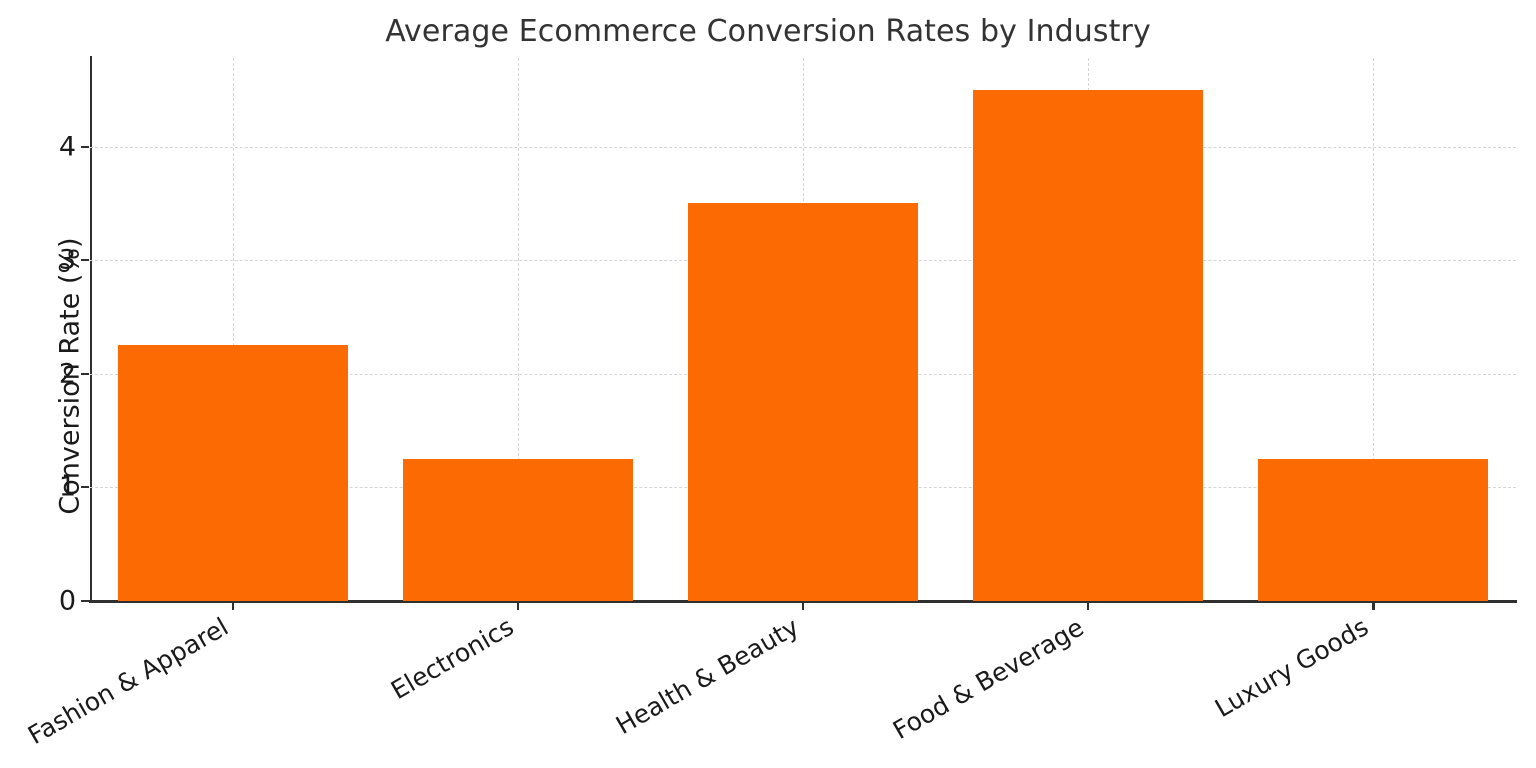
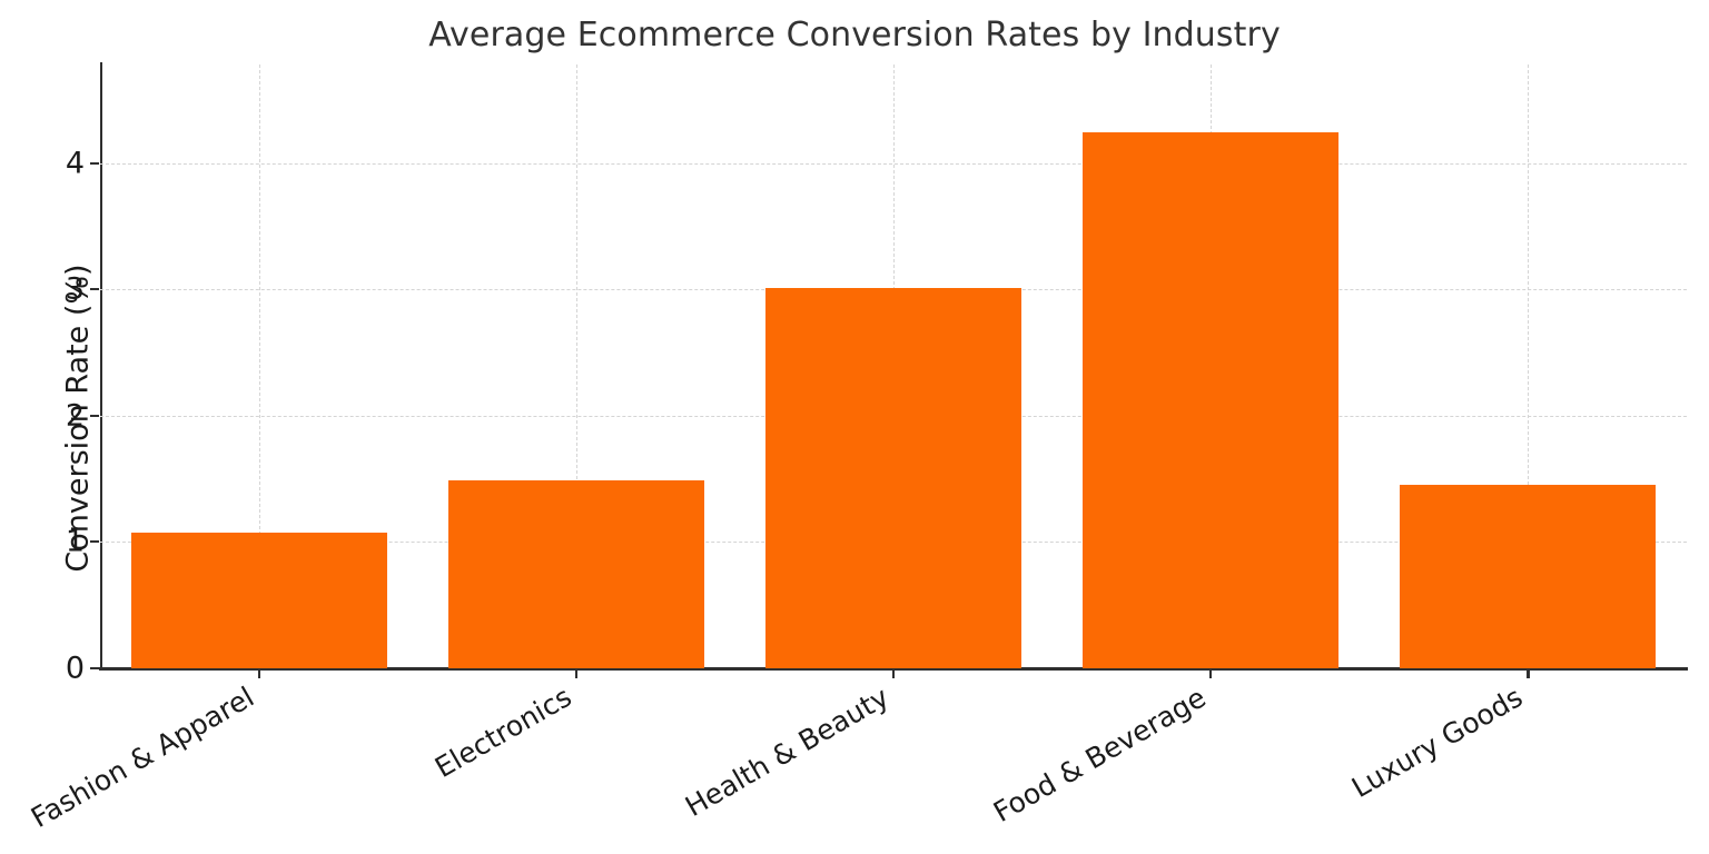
Fashion & Apparel: 2.25 -> 1.07
Electronics: 1.25 -> 1.49
Health & Beauty: 3.50 -> 3.01
Food & Beverage: 4.50 -> 4.24
Luxury Goods: 1.25 -> 1.45
